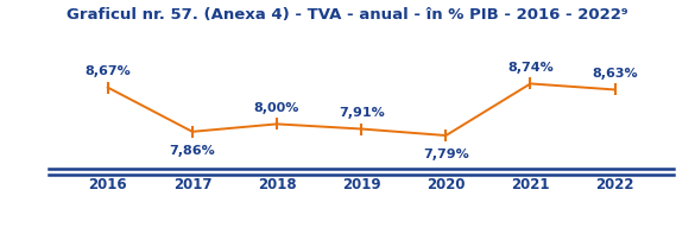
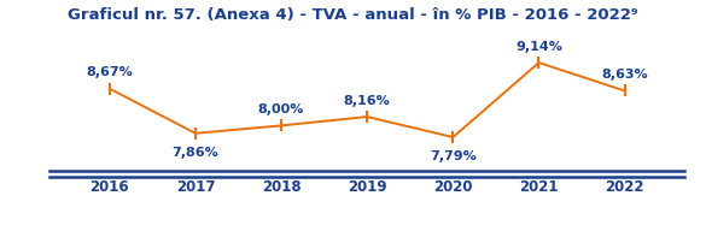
2019: 7,91% -> 8,16%
2021: 8,74% -> 9,14%
